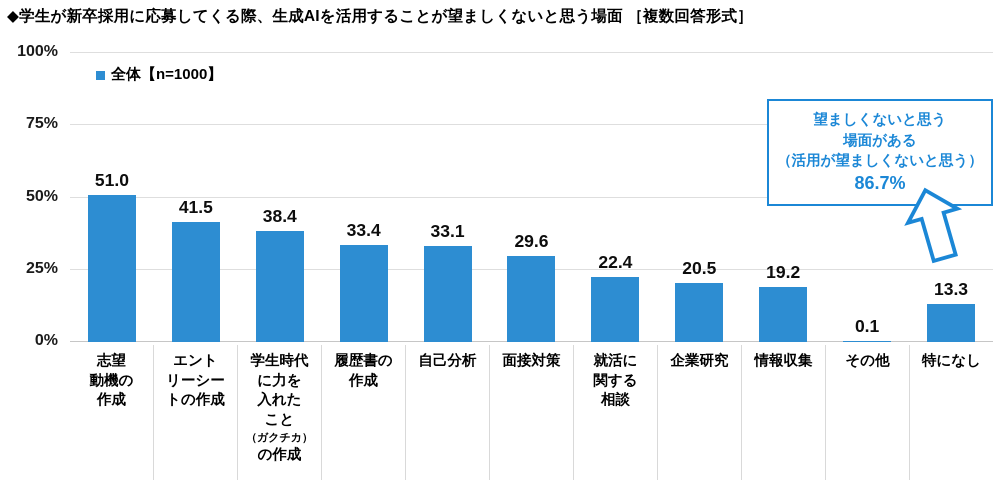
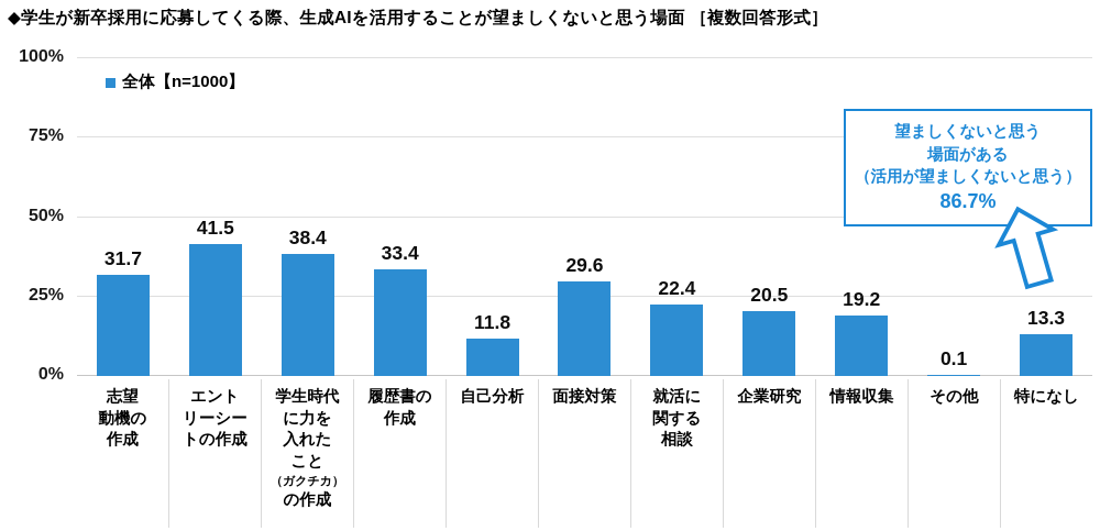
志望動機の作成: 51.0 -> 31.7
自己分析: 33.1 -> 11.8
